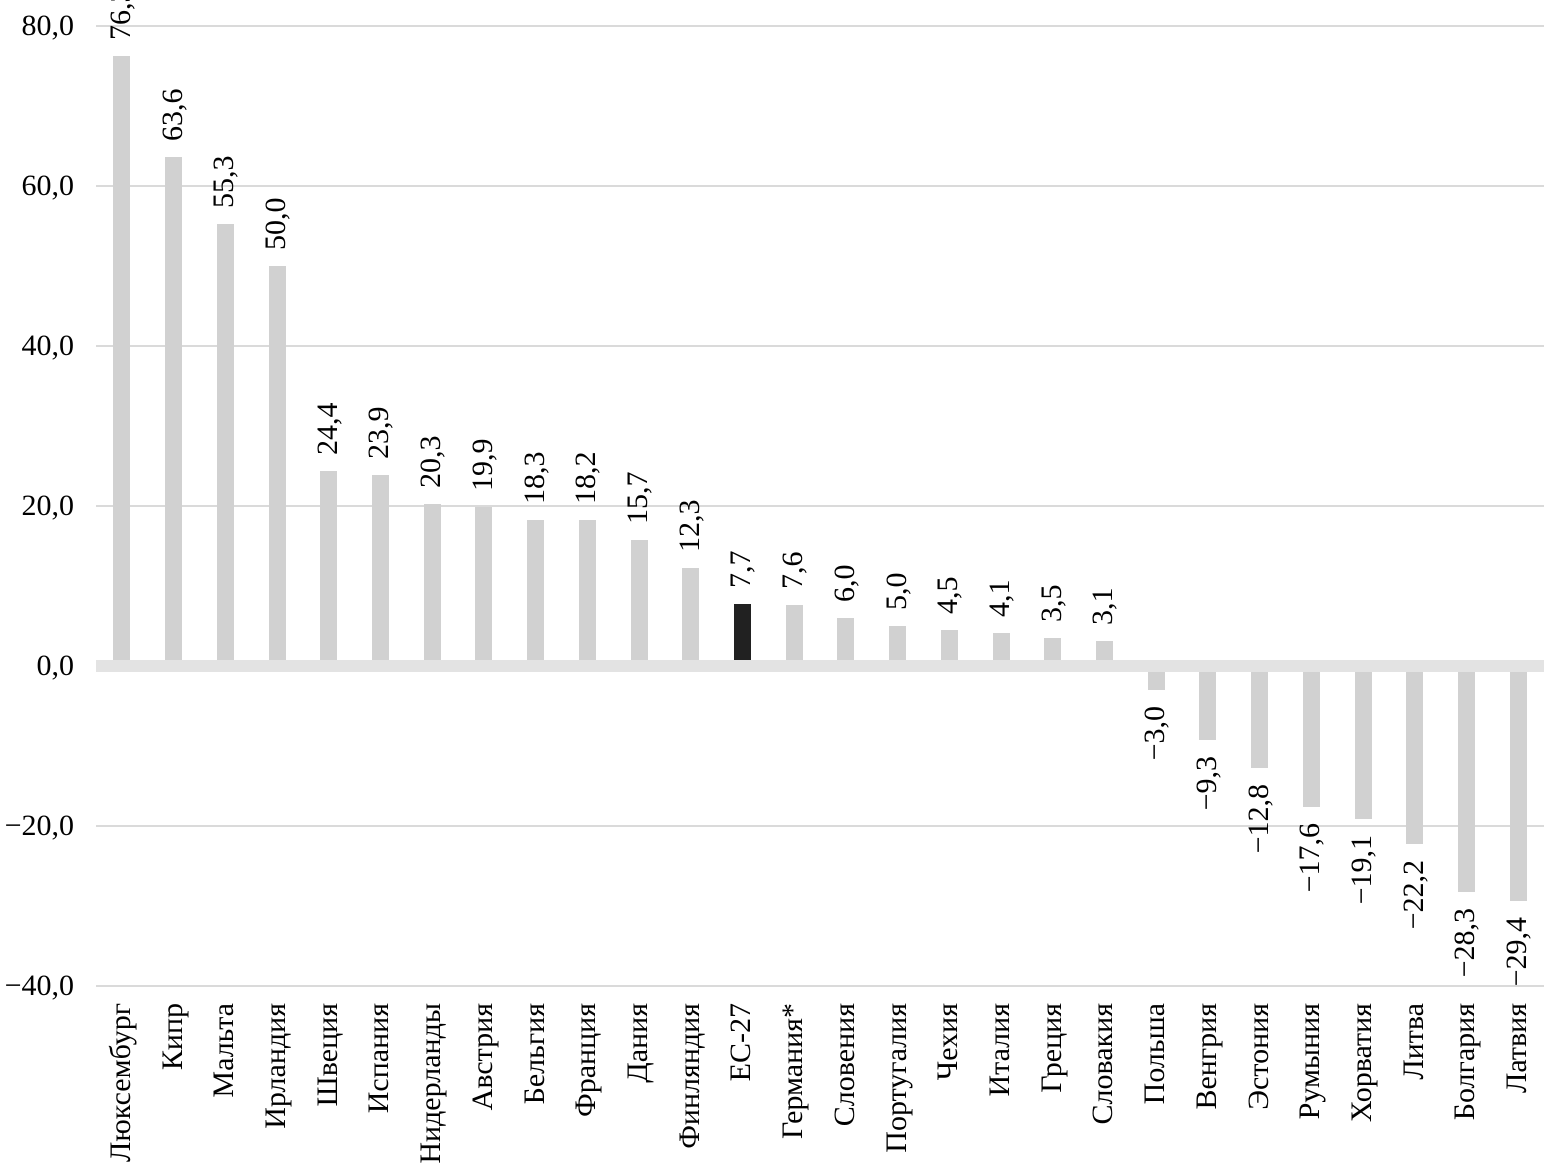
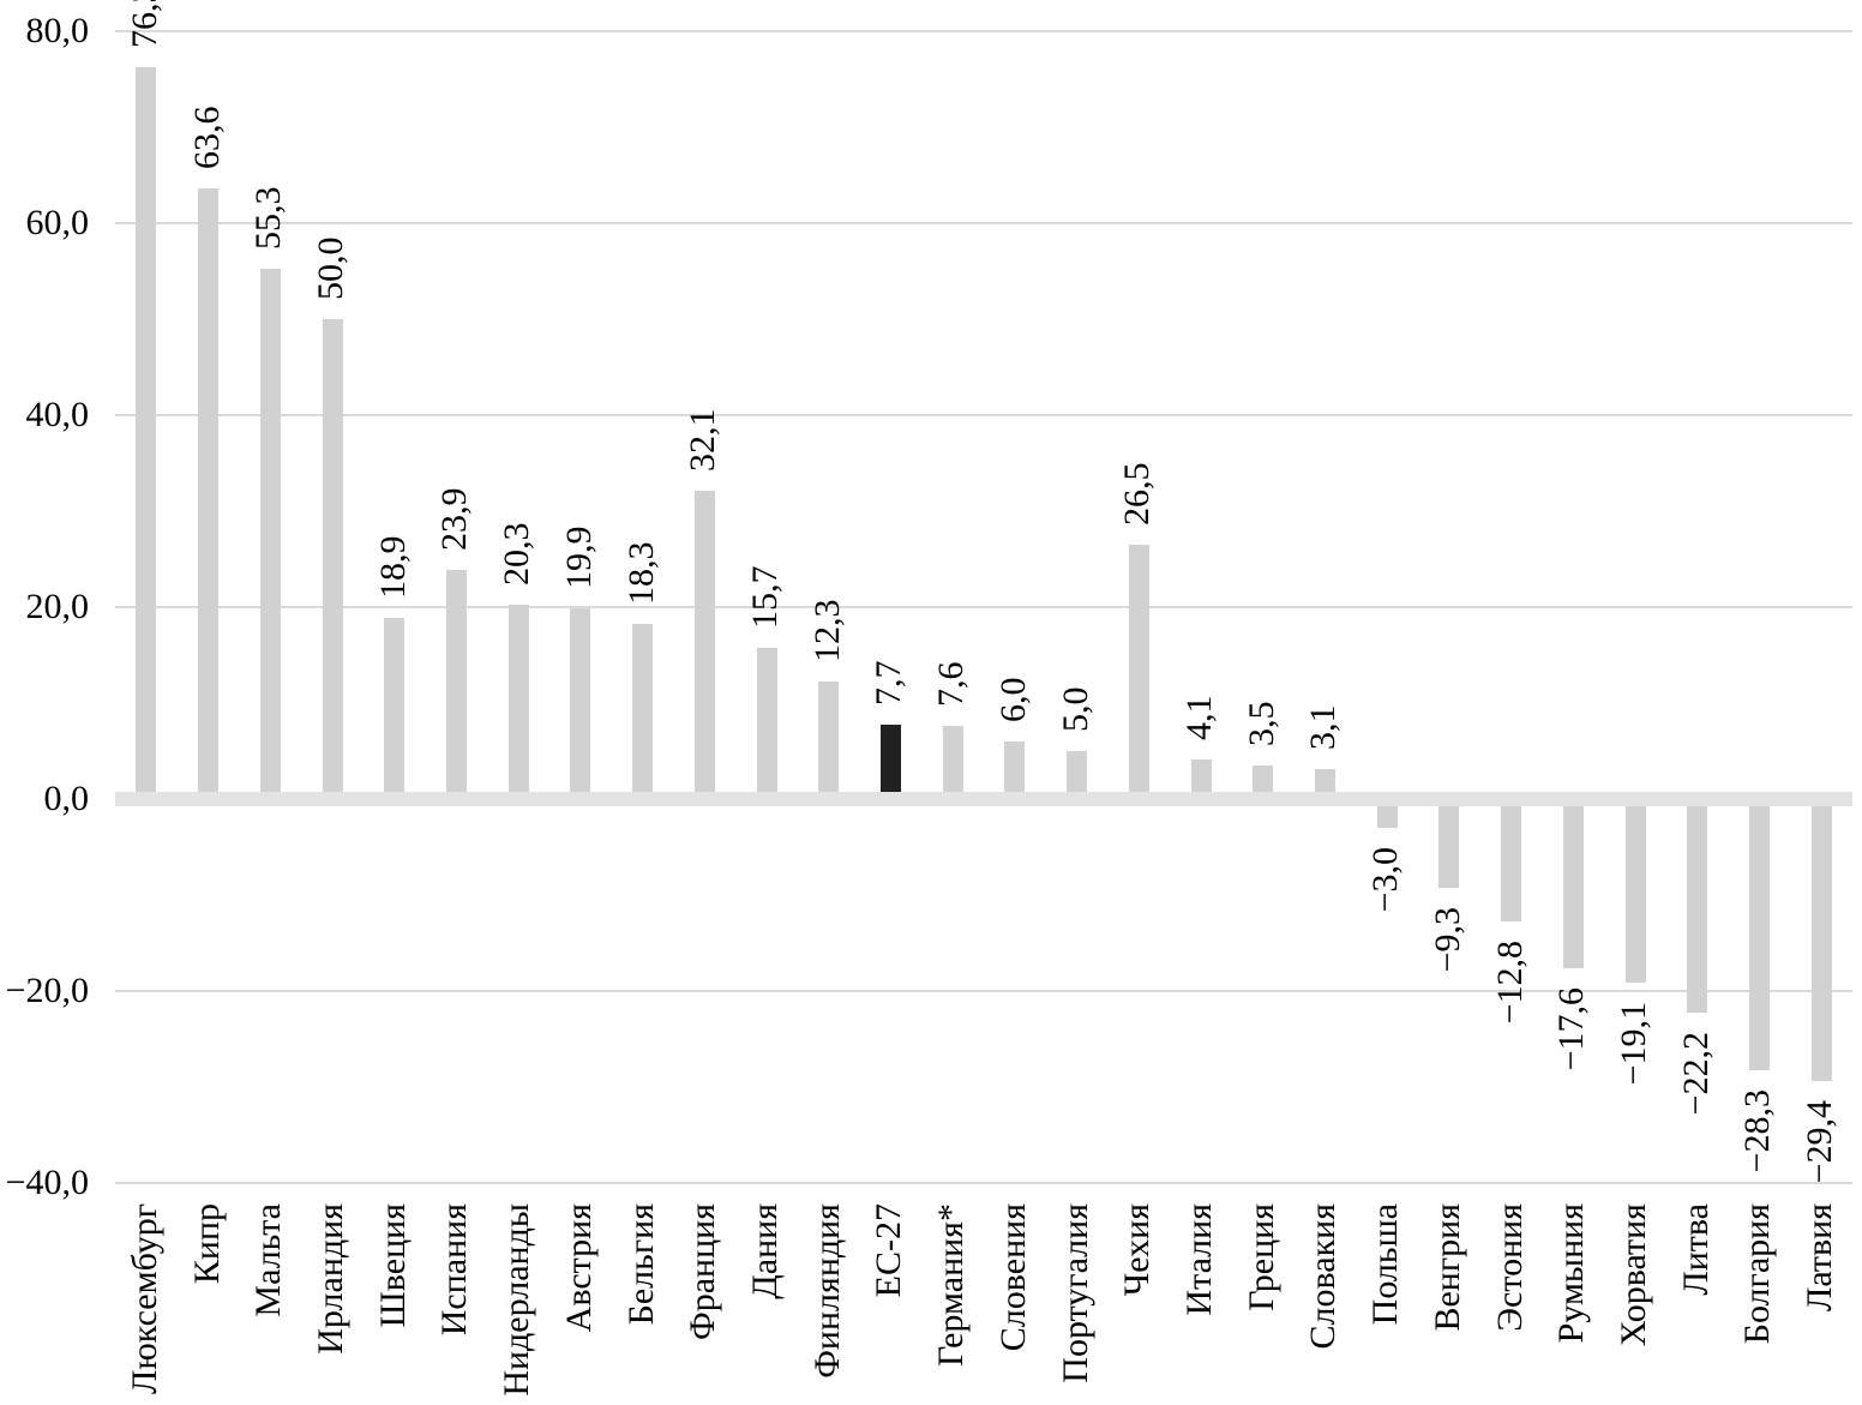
Швеция: 24,4 -> 18,9
Франция: 18,2 -> 32,1
Чехия: 4,5 -> 26,5
